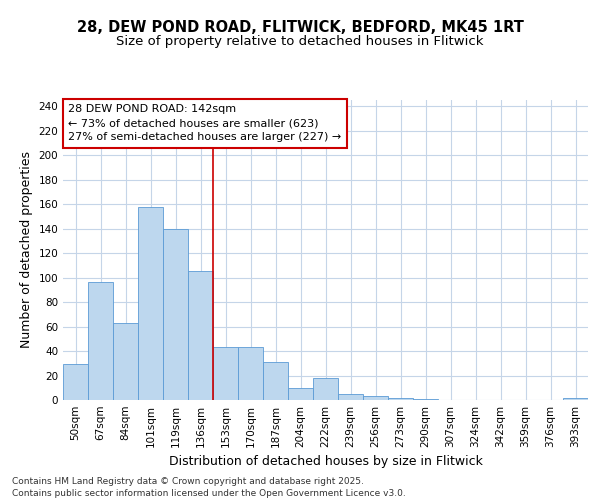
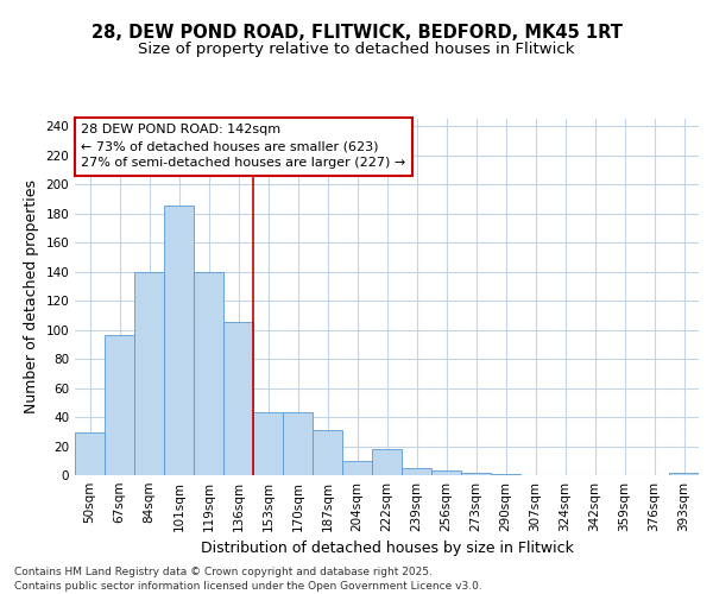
84sqm: 63 -> 140
101sqm: 158 -> 185
